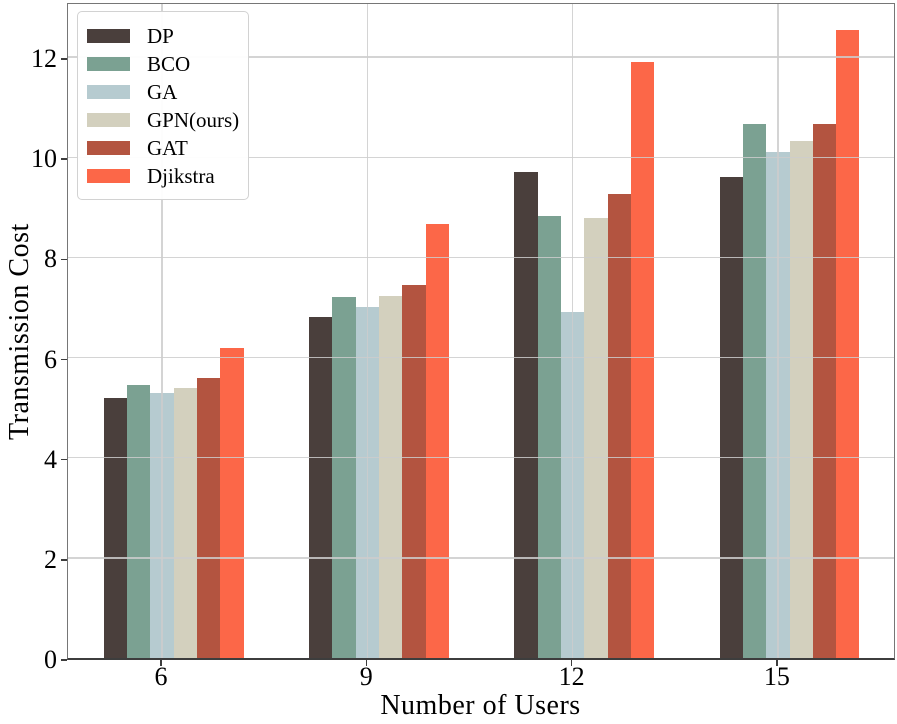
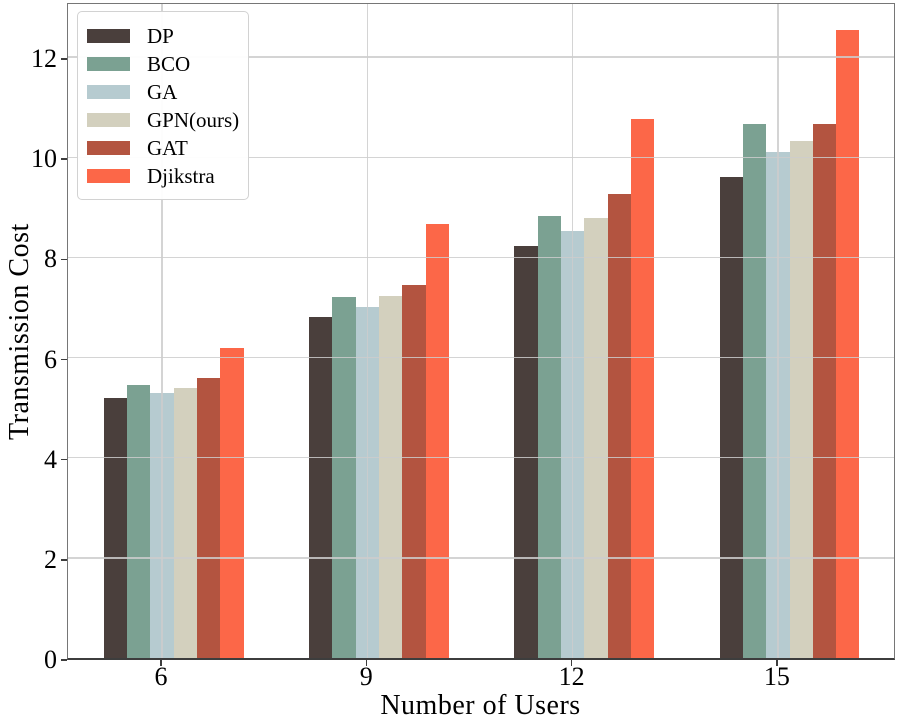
DP/12: 9.7 -> 8.2
GA/12: 6.9 -> 8.5
Djikstra/12: 11.9 -> 10.8
